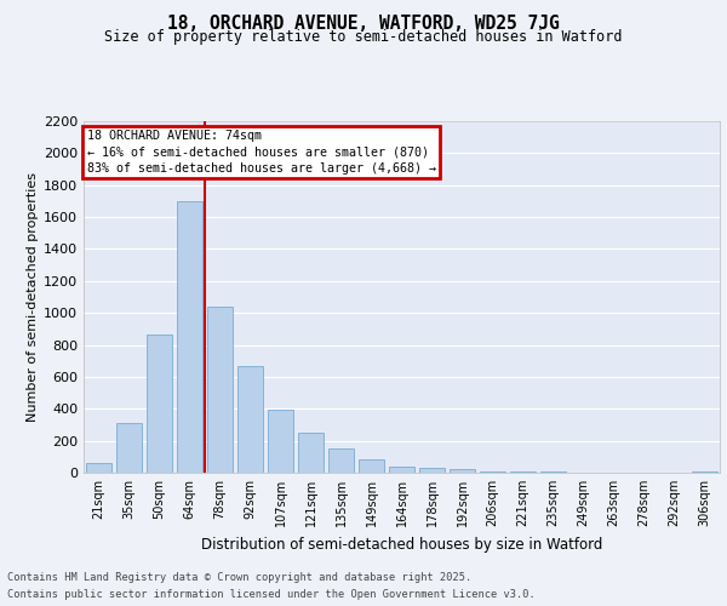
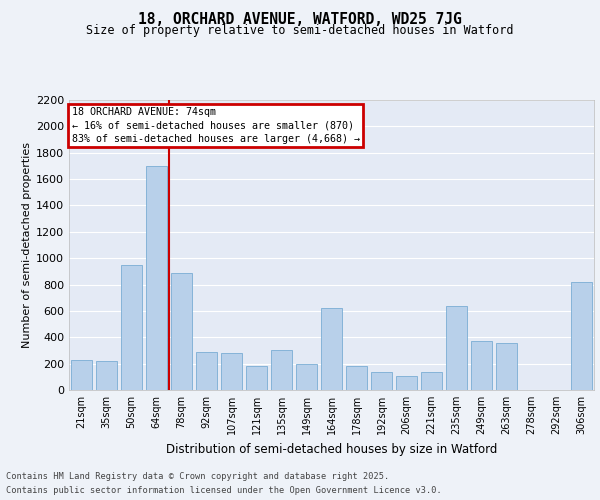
21sqm: 60 -> 230
35sqm: 310 -> 220
50sqm: 860 -> 950
78sqm: 1040 -> 890
92sqm: 660 -> 290
107sqm: 400 -> 280
121sqm: 250 -> 180
135sqm: 150 -> 300
149sqm: 80 -> 200
164sqm: 40 -> 620
178sqm: 30 -> 180
192sqm: 20 -> 140
206sqm: 10 -> 110
221sqm: 0 -> 140
235sqm: 0 -> 640
249sqm: 0 -> 370
263sqm: 0 -> 360
306sqm: 0 -> 820
